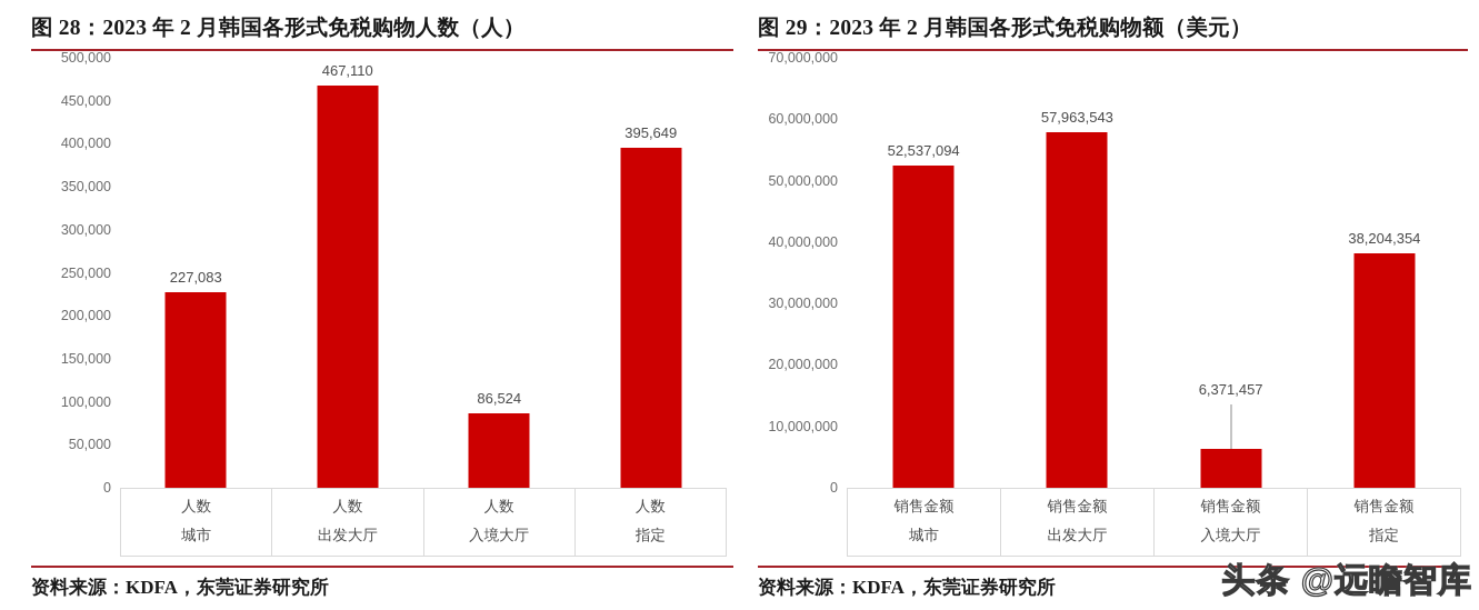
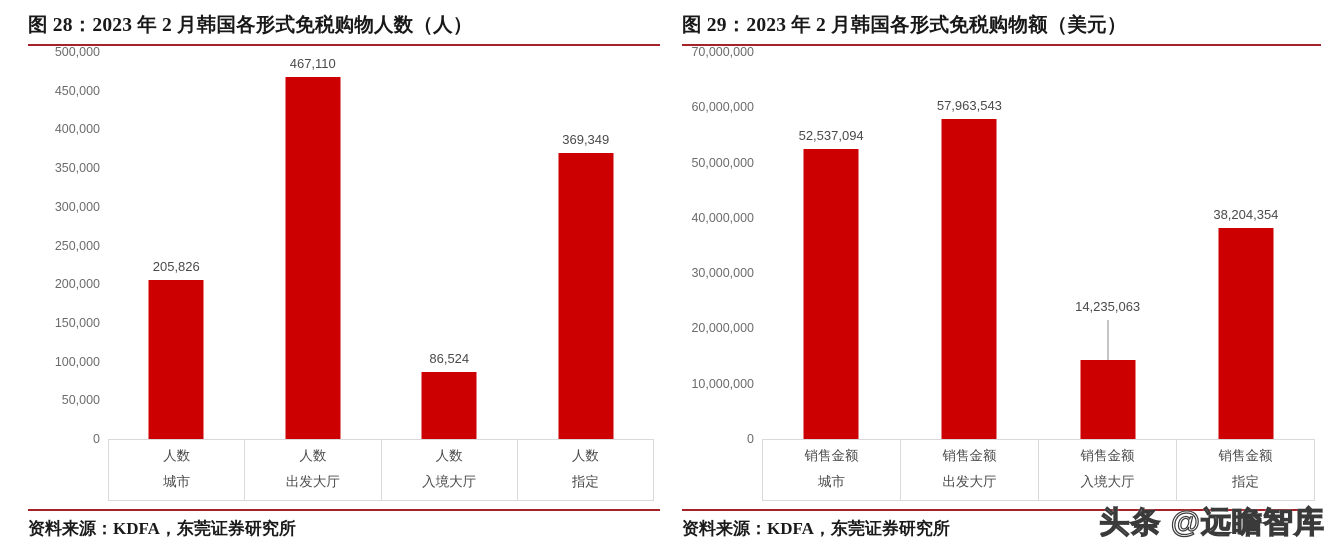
图 28：2023 年 2 月韩国各形式免税购物人数（人）/城市: 227,083 -> 205,826
图 28：2023 年 2 月韩国各形式免税购物人数（人）/指定: 395,649 -> 369,349
图 29：2023 年 2 月韩国各形式免税购物额（美元）/入境大厅: 6,371,457 -> 14,235,063
